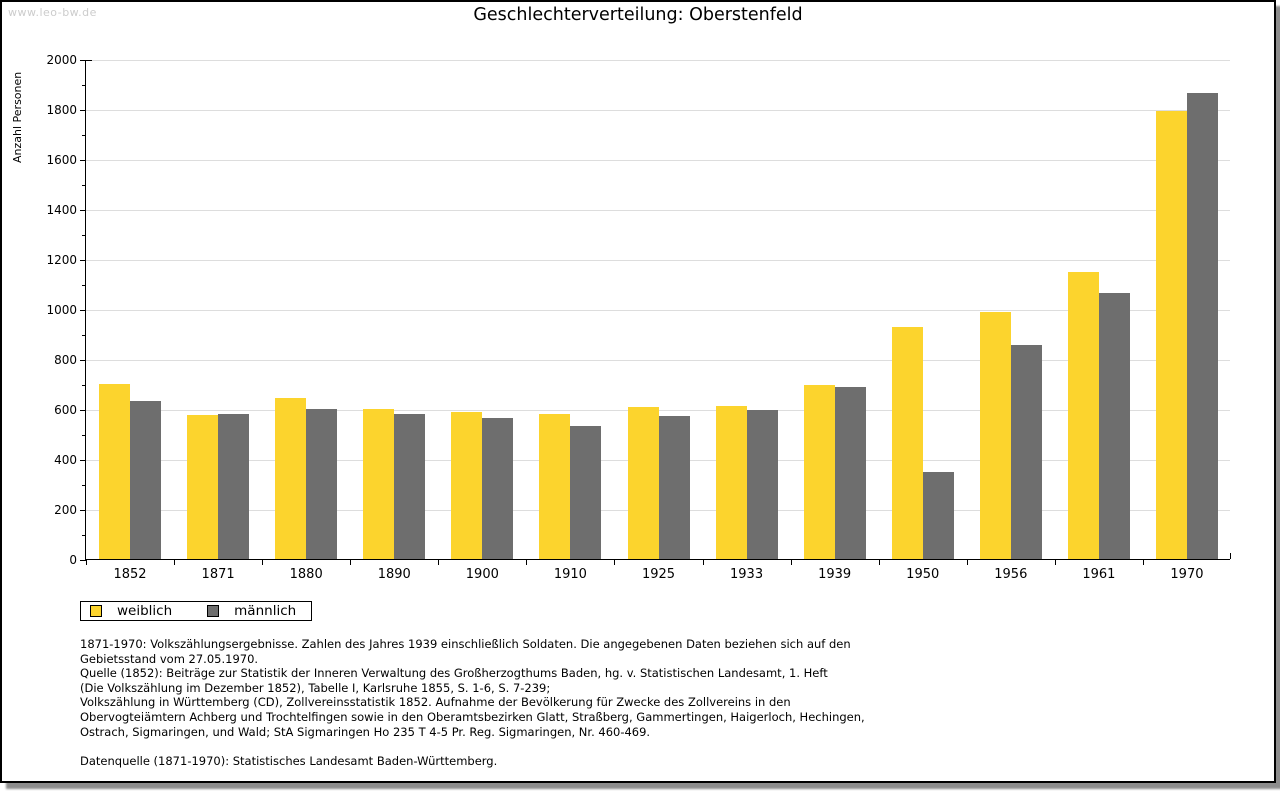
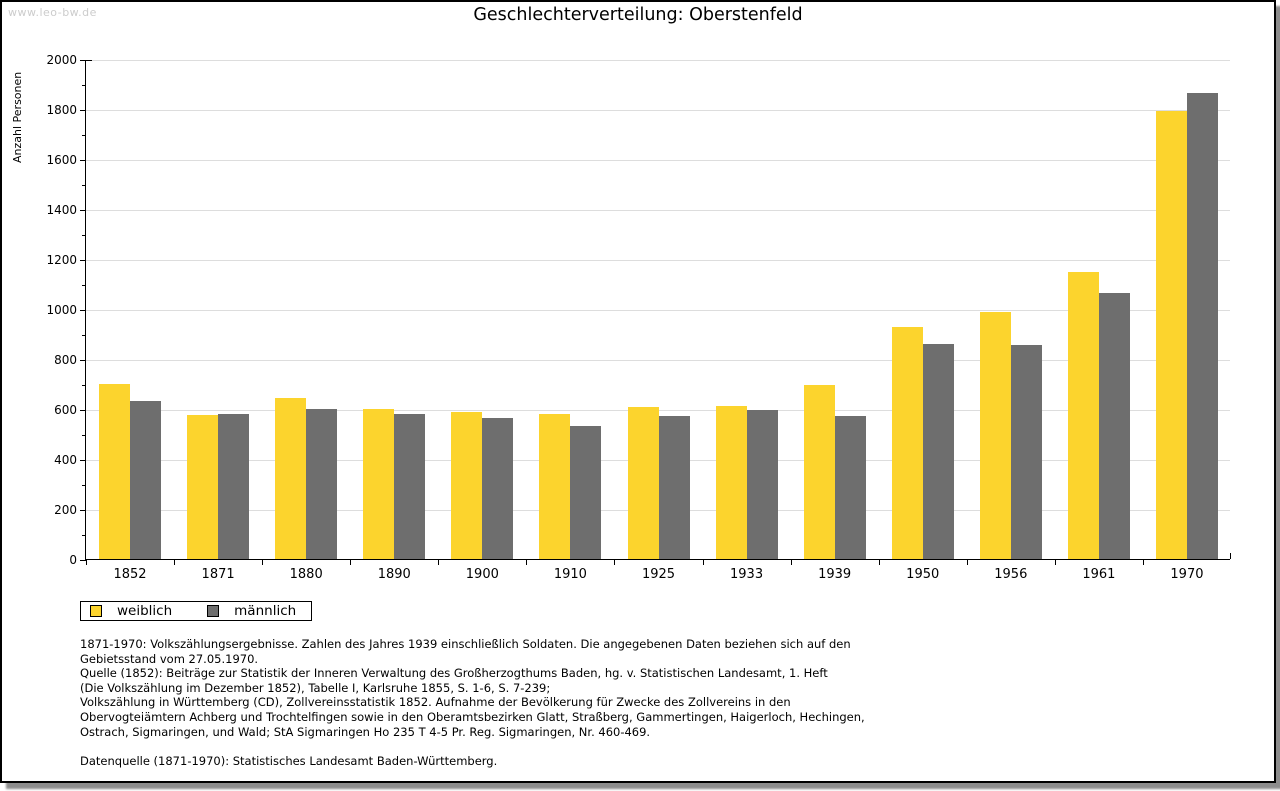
männlich/1939: 690 -> 570
männlich/1950: 350 -> 860
